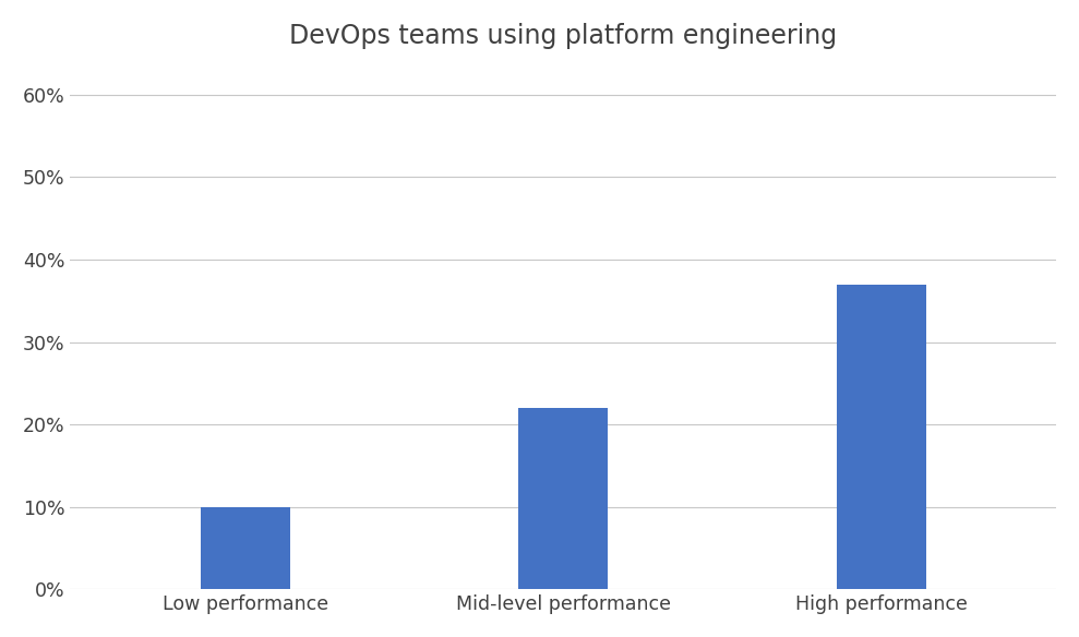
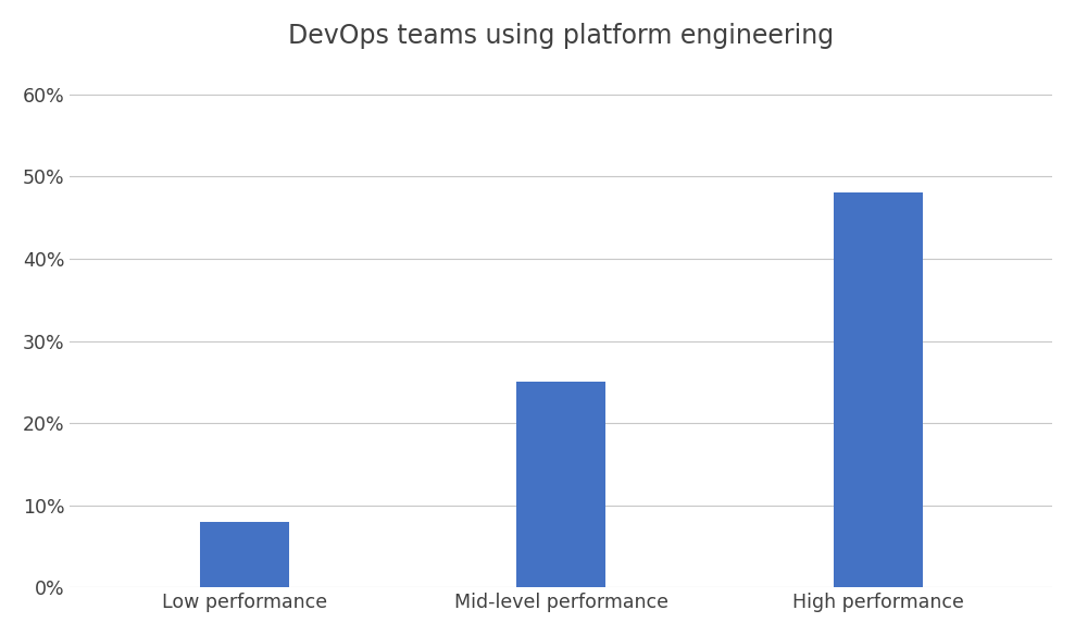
Low performance: 10% -> 8%
Mid-level performance: 22% -> 25%
High performance: 37% -> 48%
